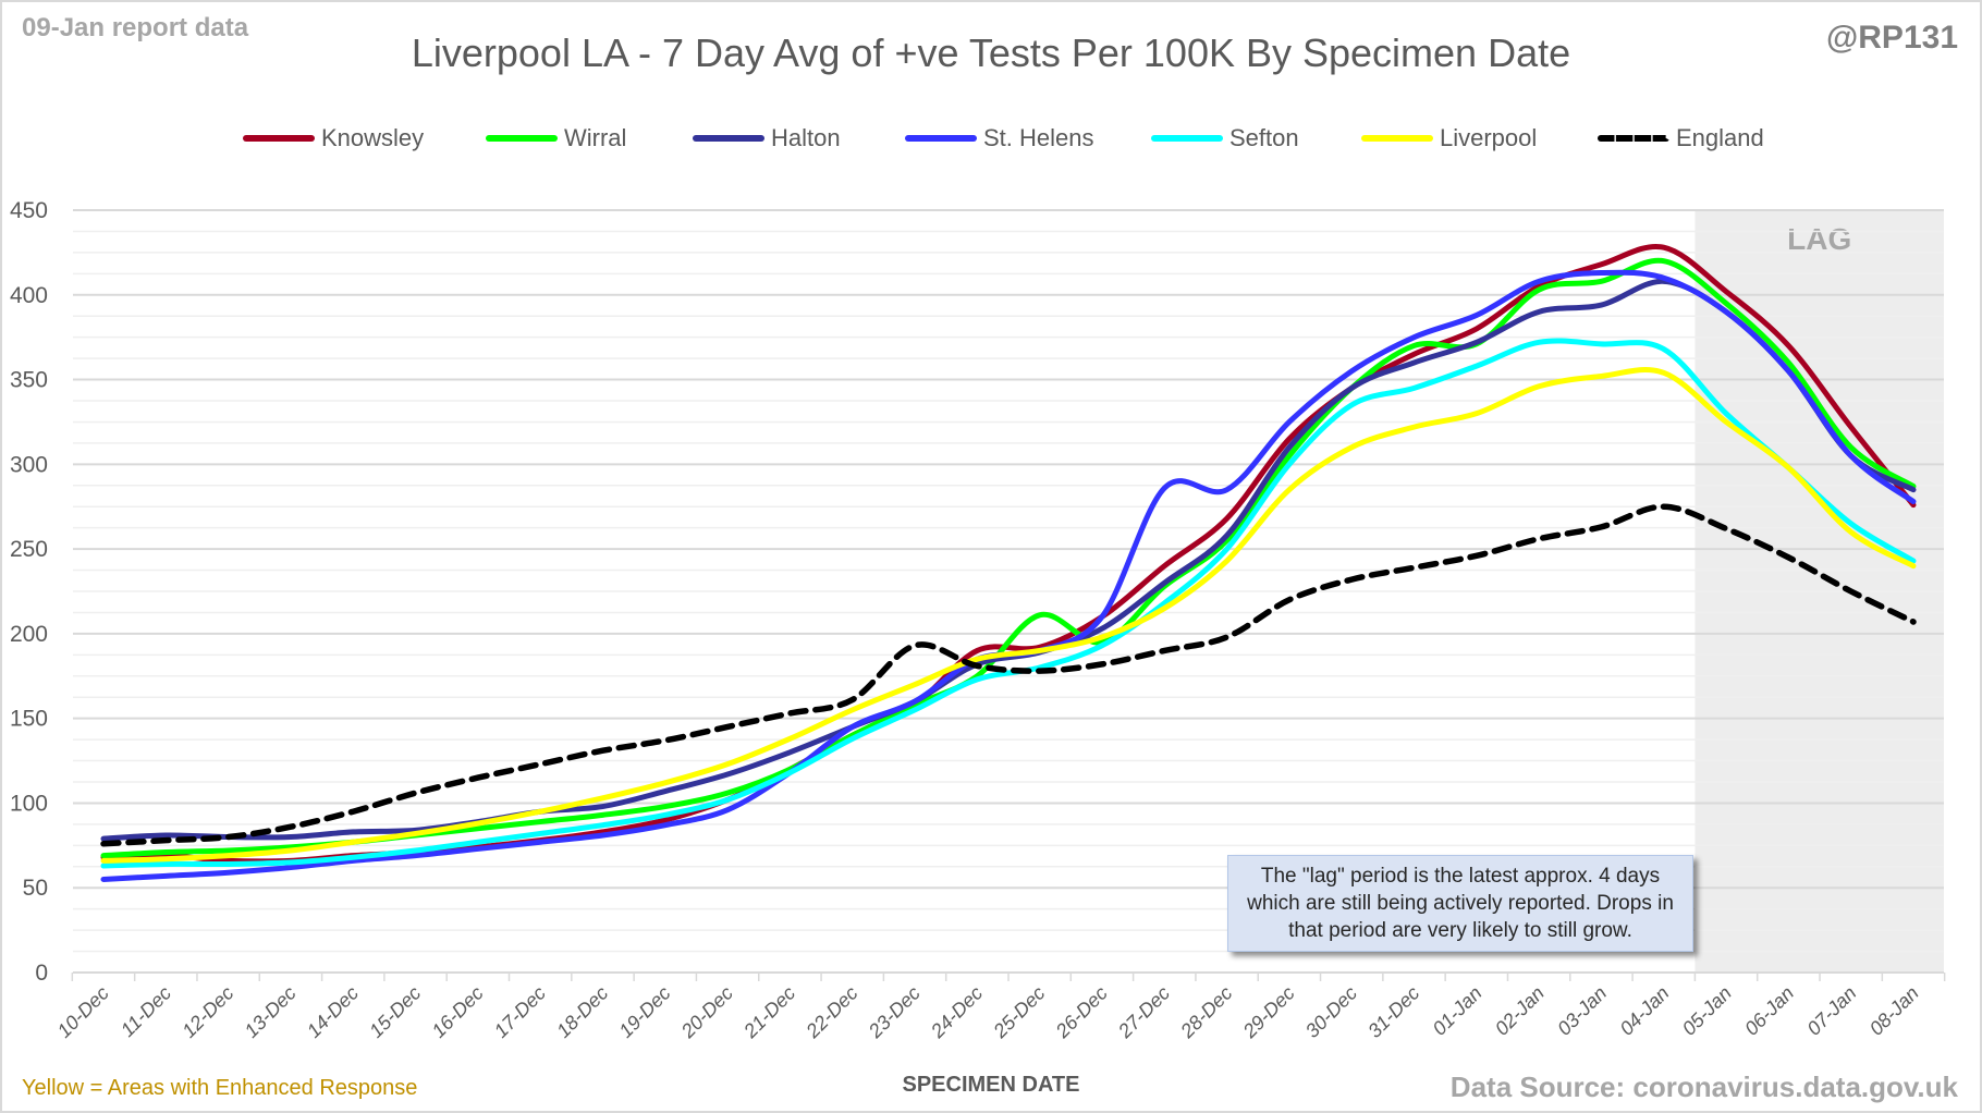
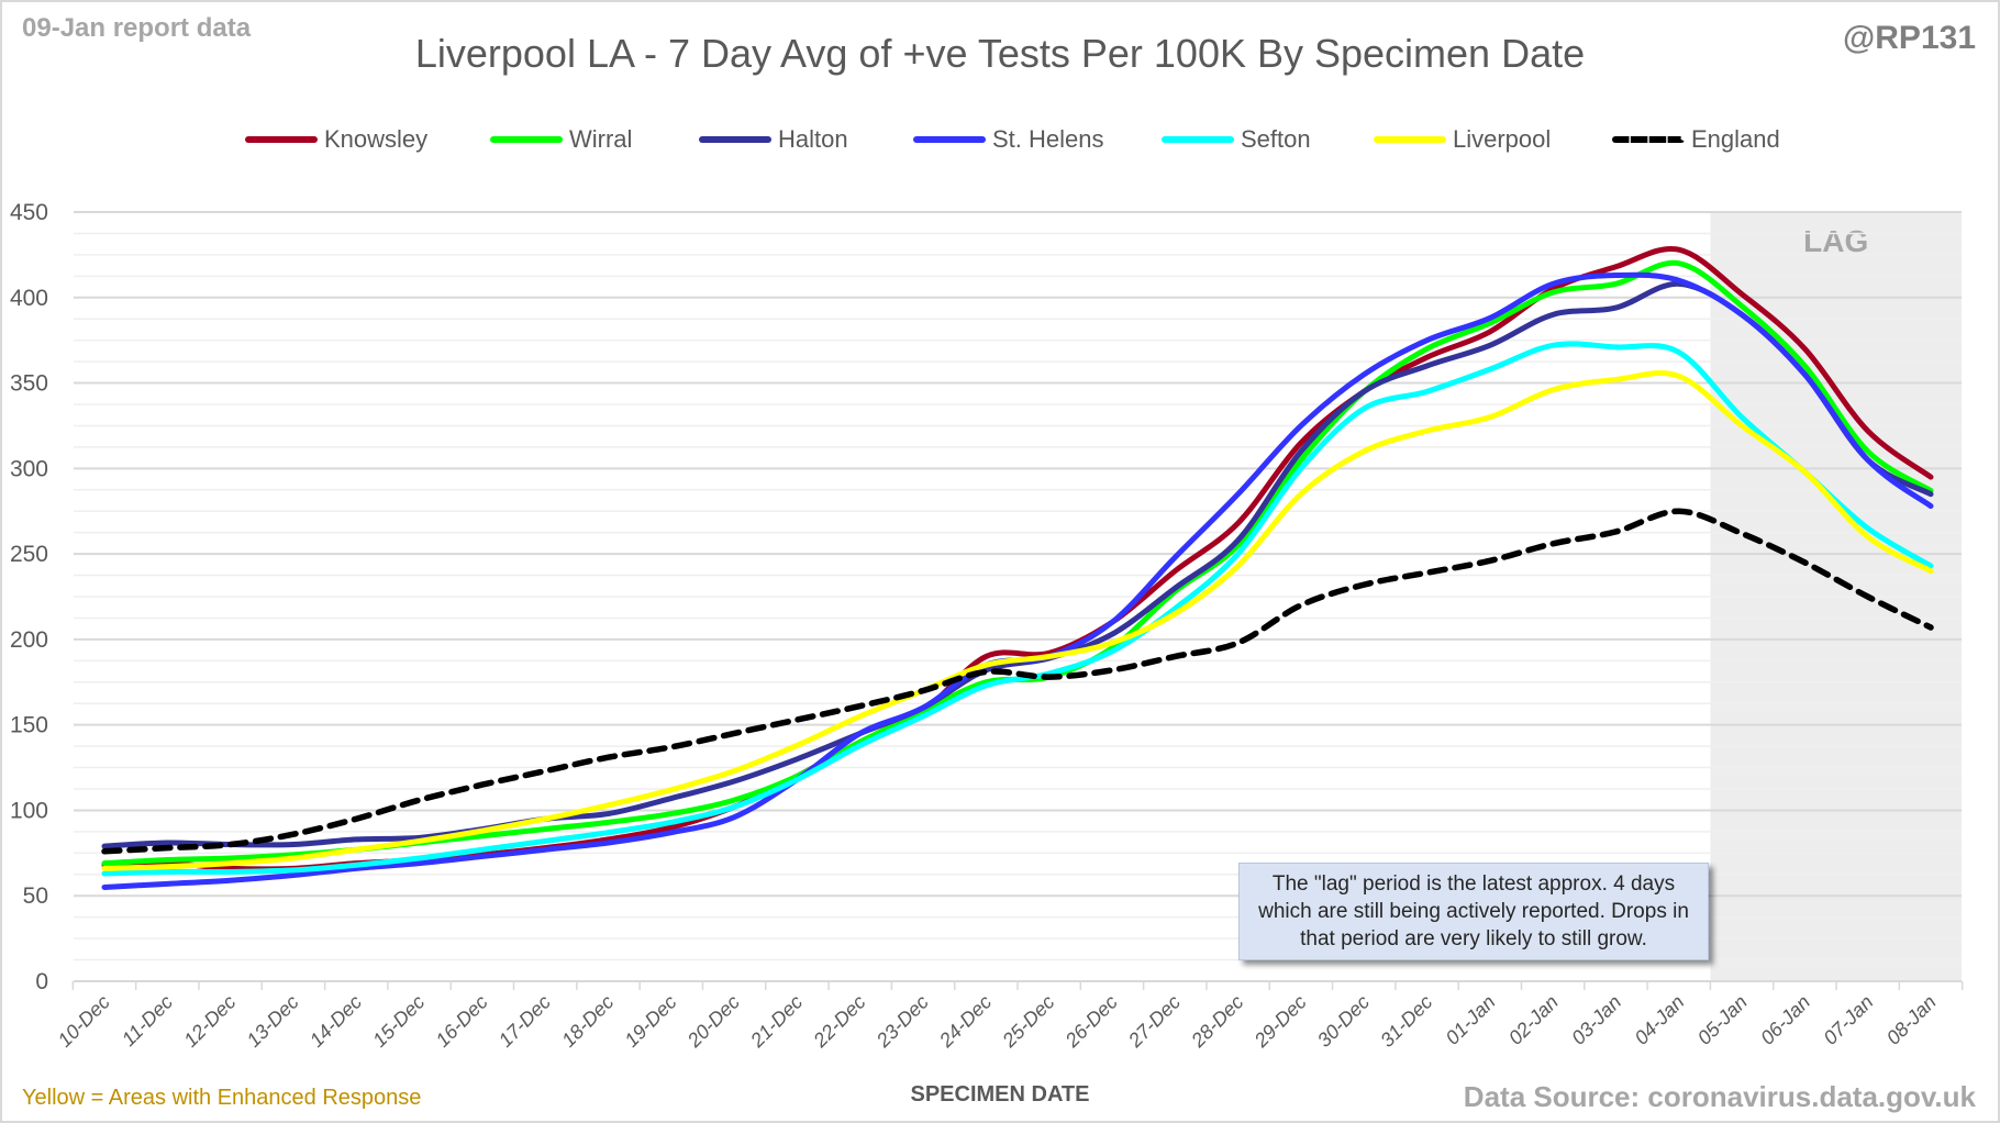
England/23-Dec: 193 -> 170
Wirral/25-Dec: 211 -> 178
St. Helens/27-Dec: 286 -> 248
Wirral/01-Jan: 371 -> 385
Knowsley/08-Jan: 276 -> 295
